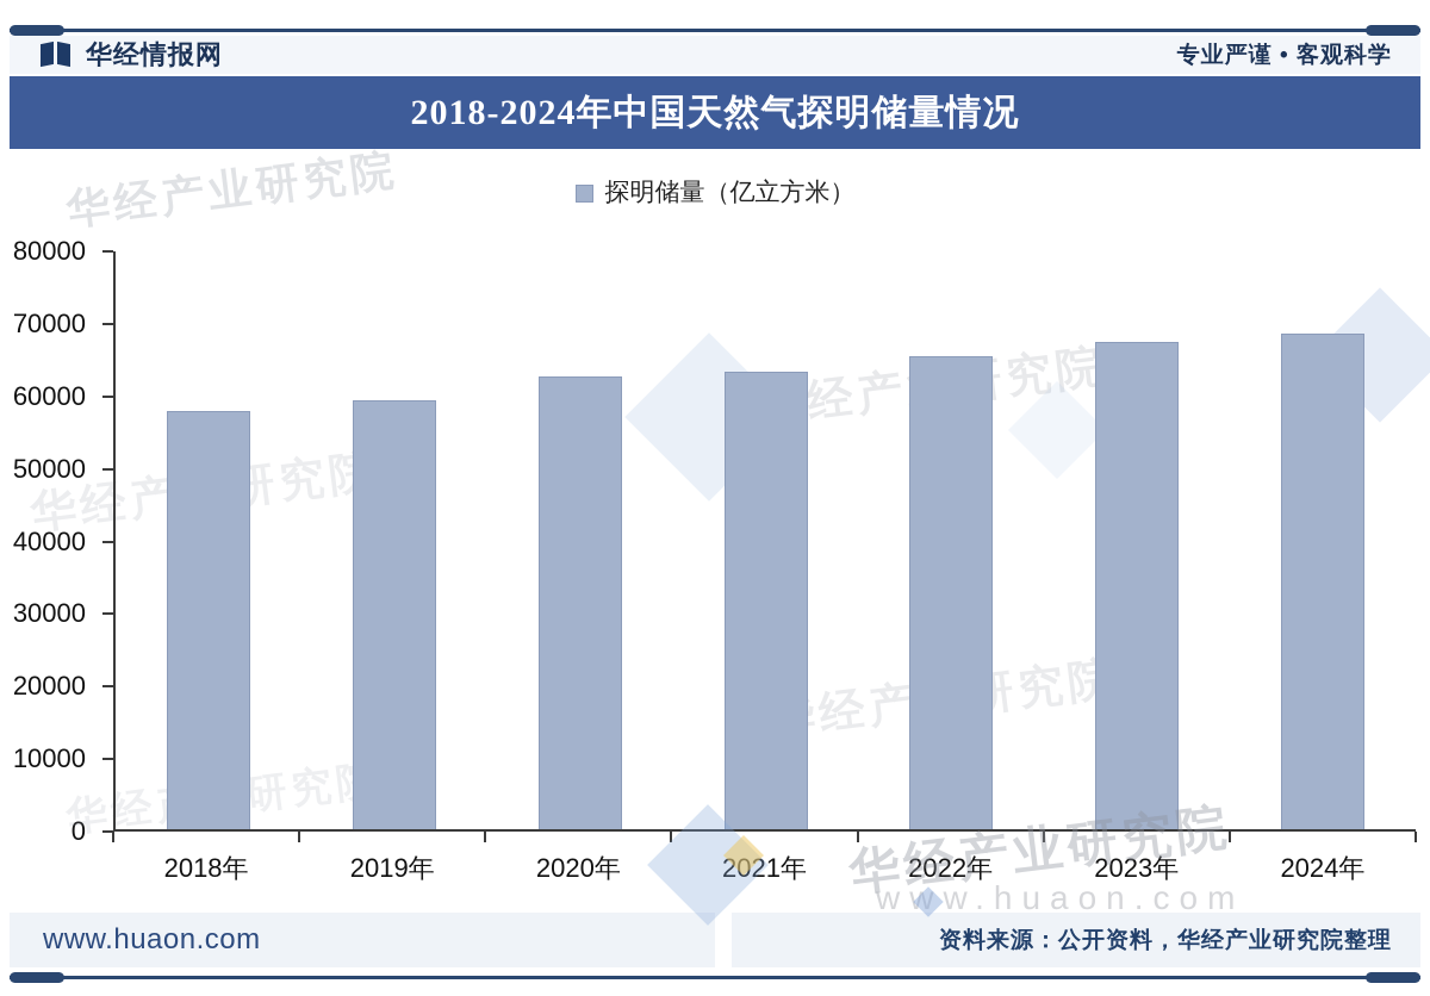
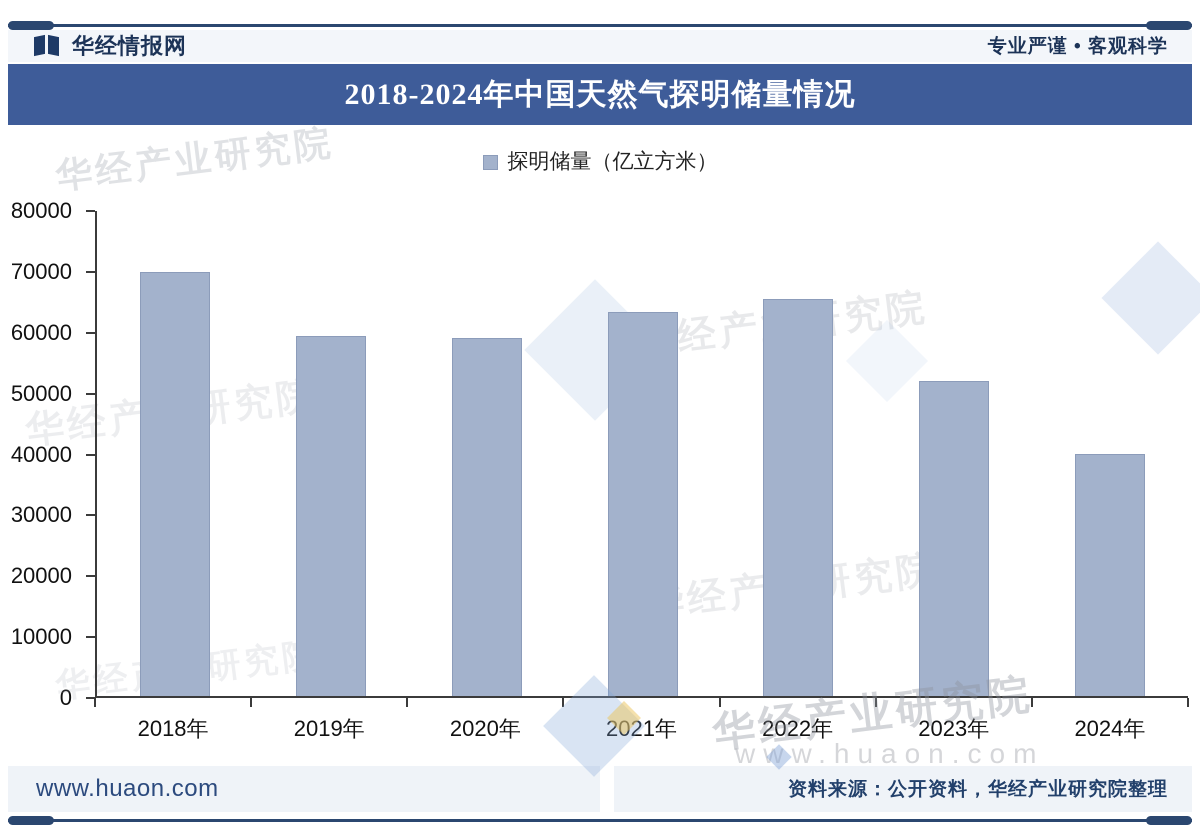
2018年: 58000 -> 70000
2020年: 63000 -> 59000
2023年: 67000 -> 52000
2024年: 69000 -> 40000
